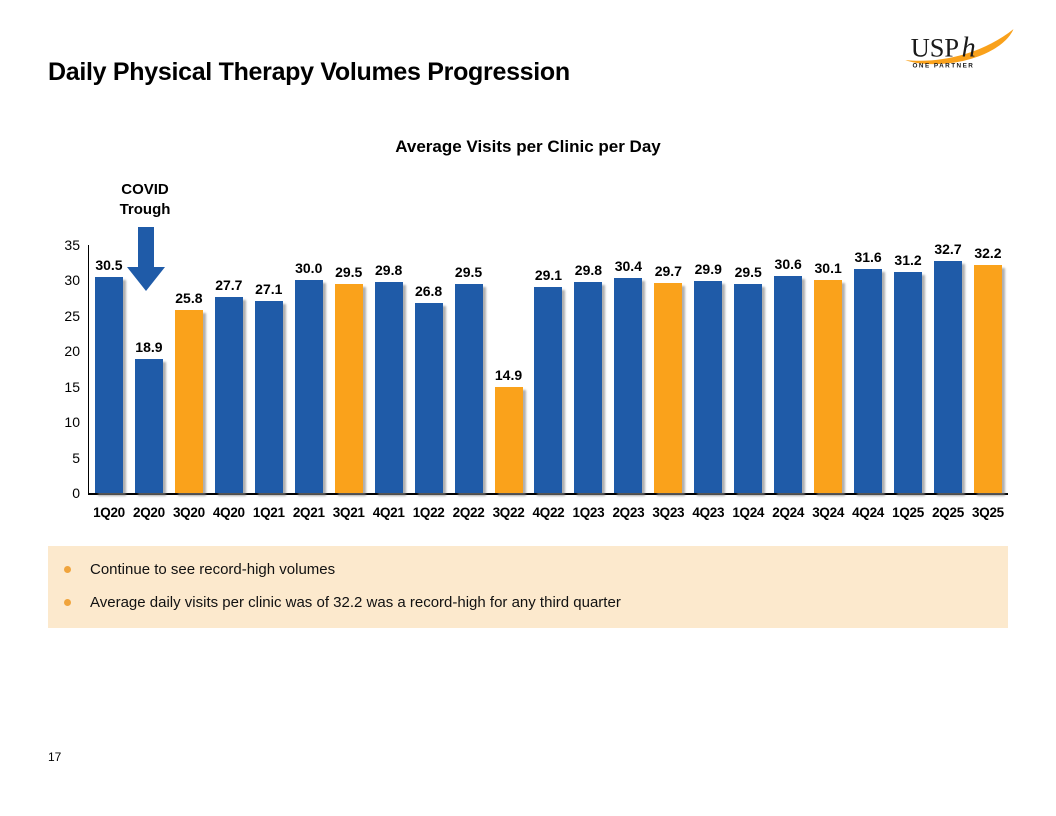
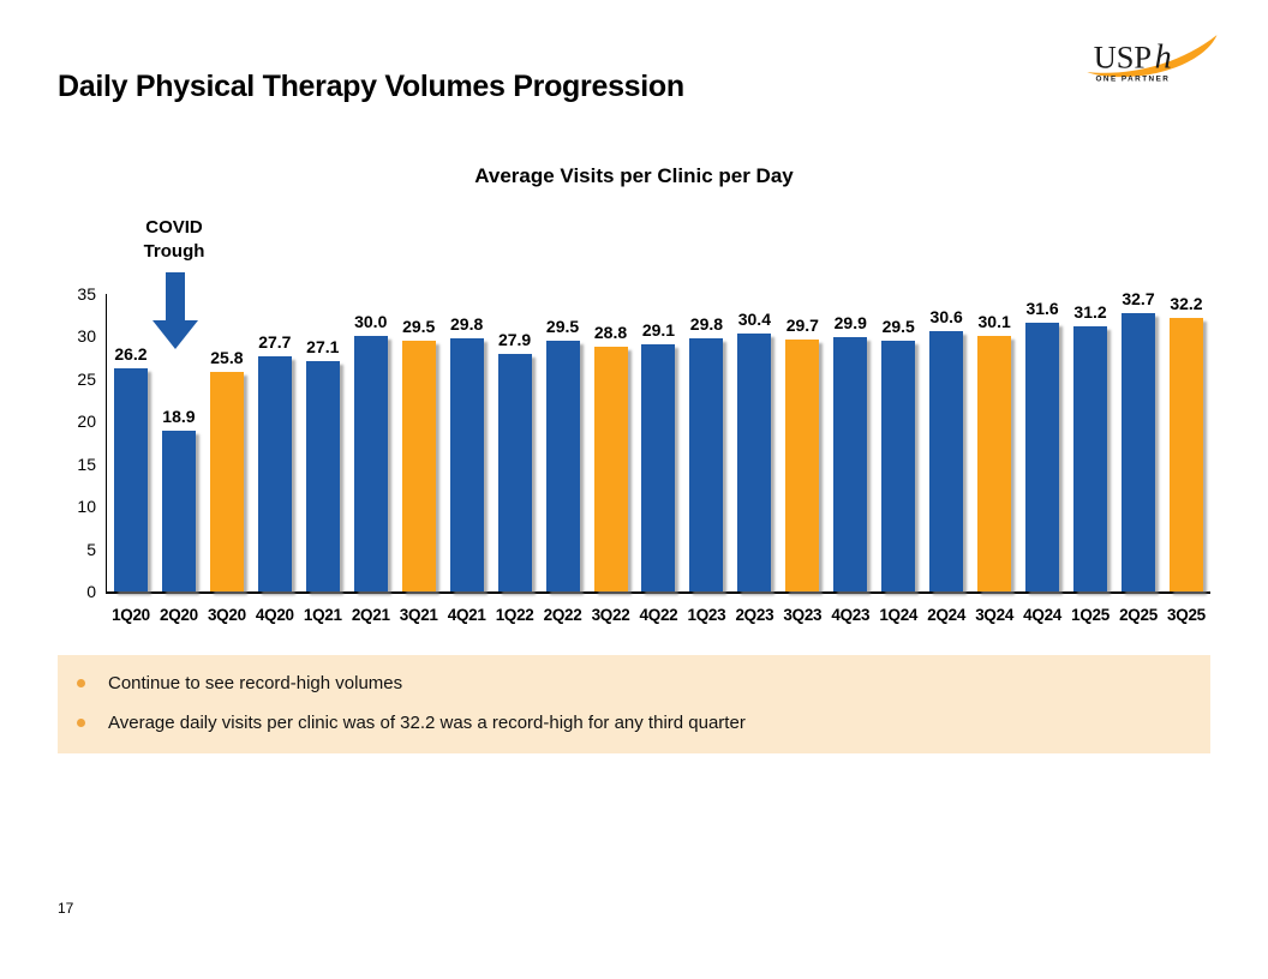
1Q20: 30.5 -> 26.2
1Q22: 26.8 -> 27.9
3Q22: 14.9 -> 28.8
